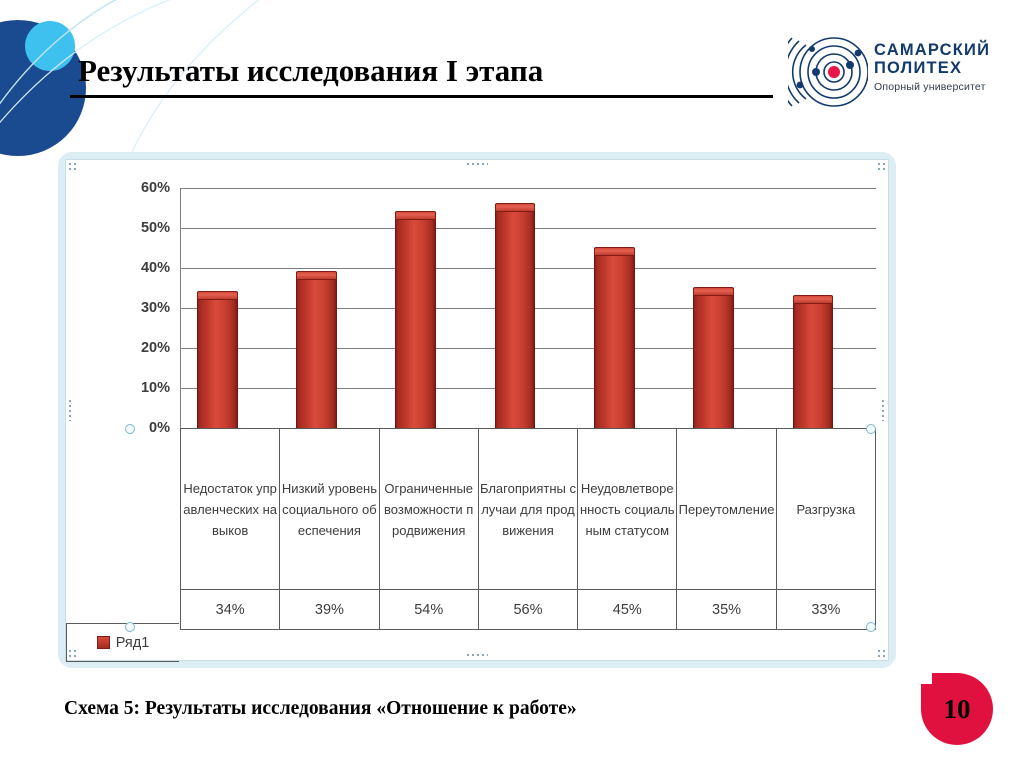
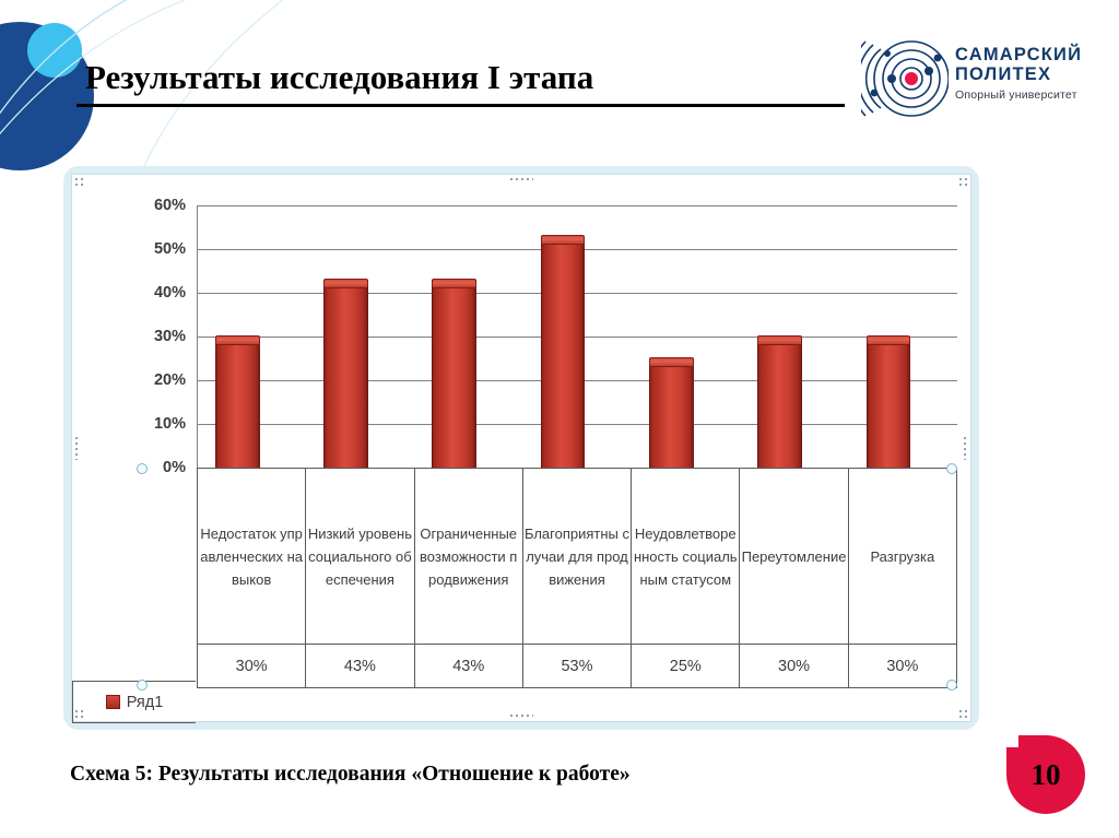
Недостаток управленческих навыков: 34% -> 30%
Низкий уровень социального обеспечения: 39% -> 43%
Ограниченные возможности продвижения: 54% -> 43%
Благоприятны случаи для продвижения: 56% -> 53%
Неудовлетворенность социальным статусом: 45% -> 25%
Переутомление: 35% -> 30%
Разгрузка: 33% -> 30%
